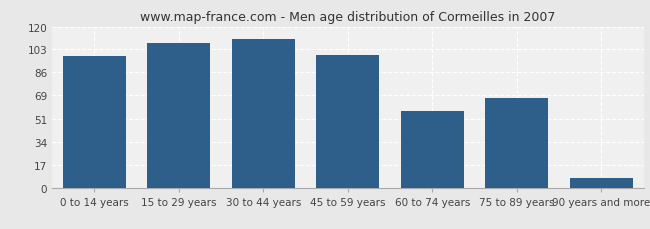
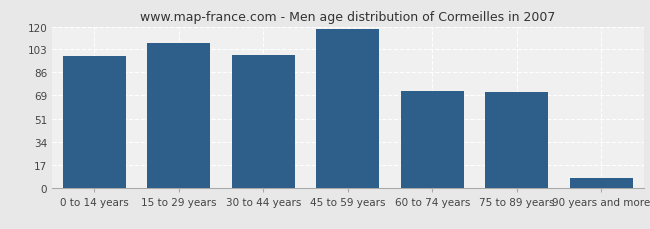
30 to 44 years: 111 -> 99
45 to 59 years: 99 -> 118
60 to 74 years: 57 -> 72
75 to 89 years: 67 -> 71
